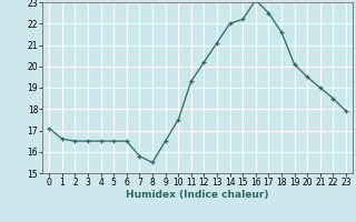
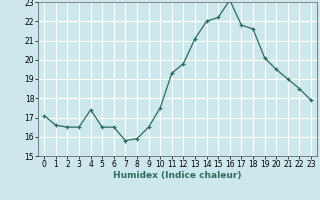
4: 16.5 -> 17.4
8: 15.5 -> 15.9
12: 20.2 -> 19.8
17: 22.5 -> 21.8
